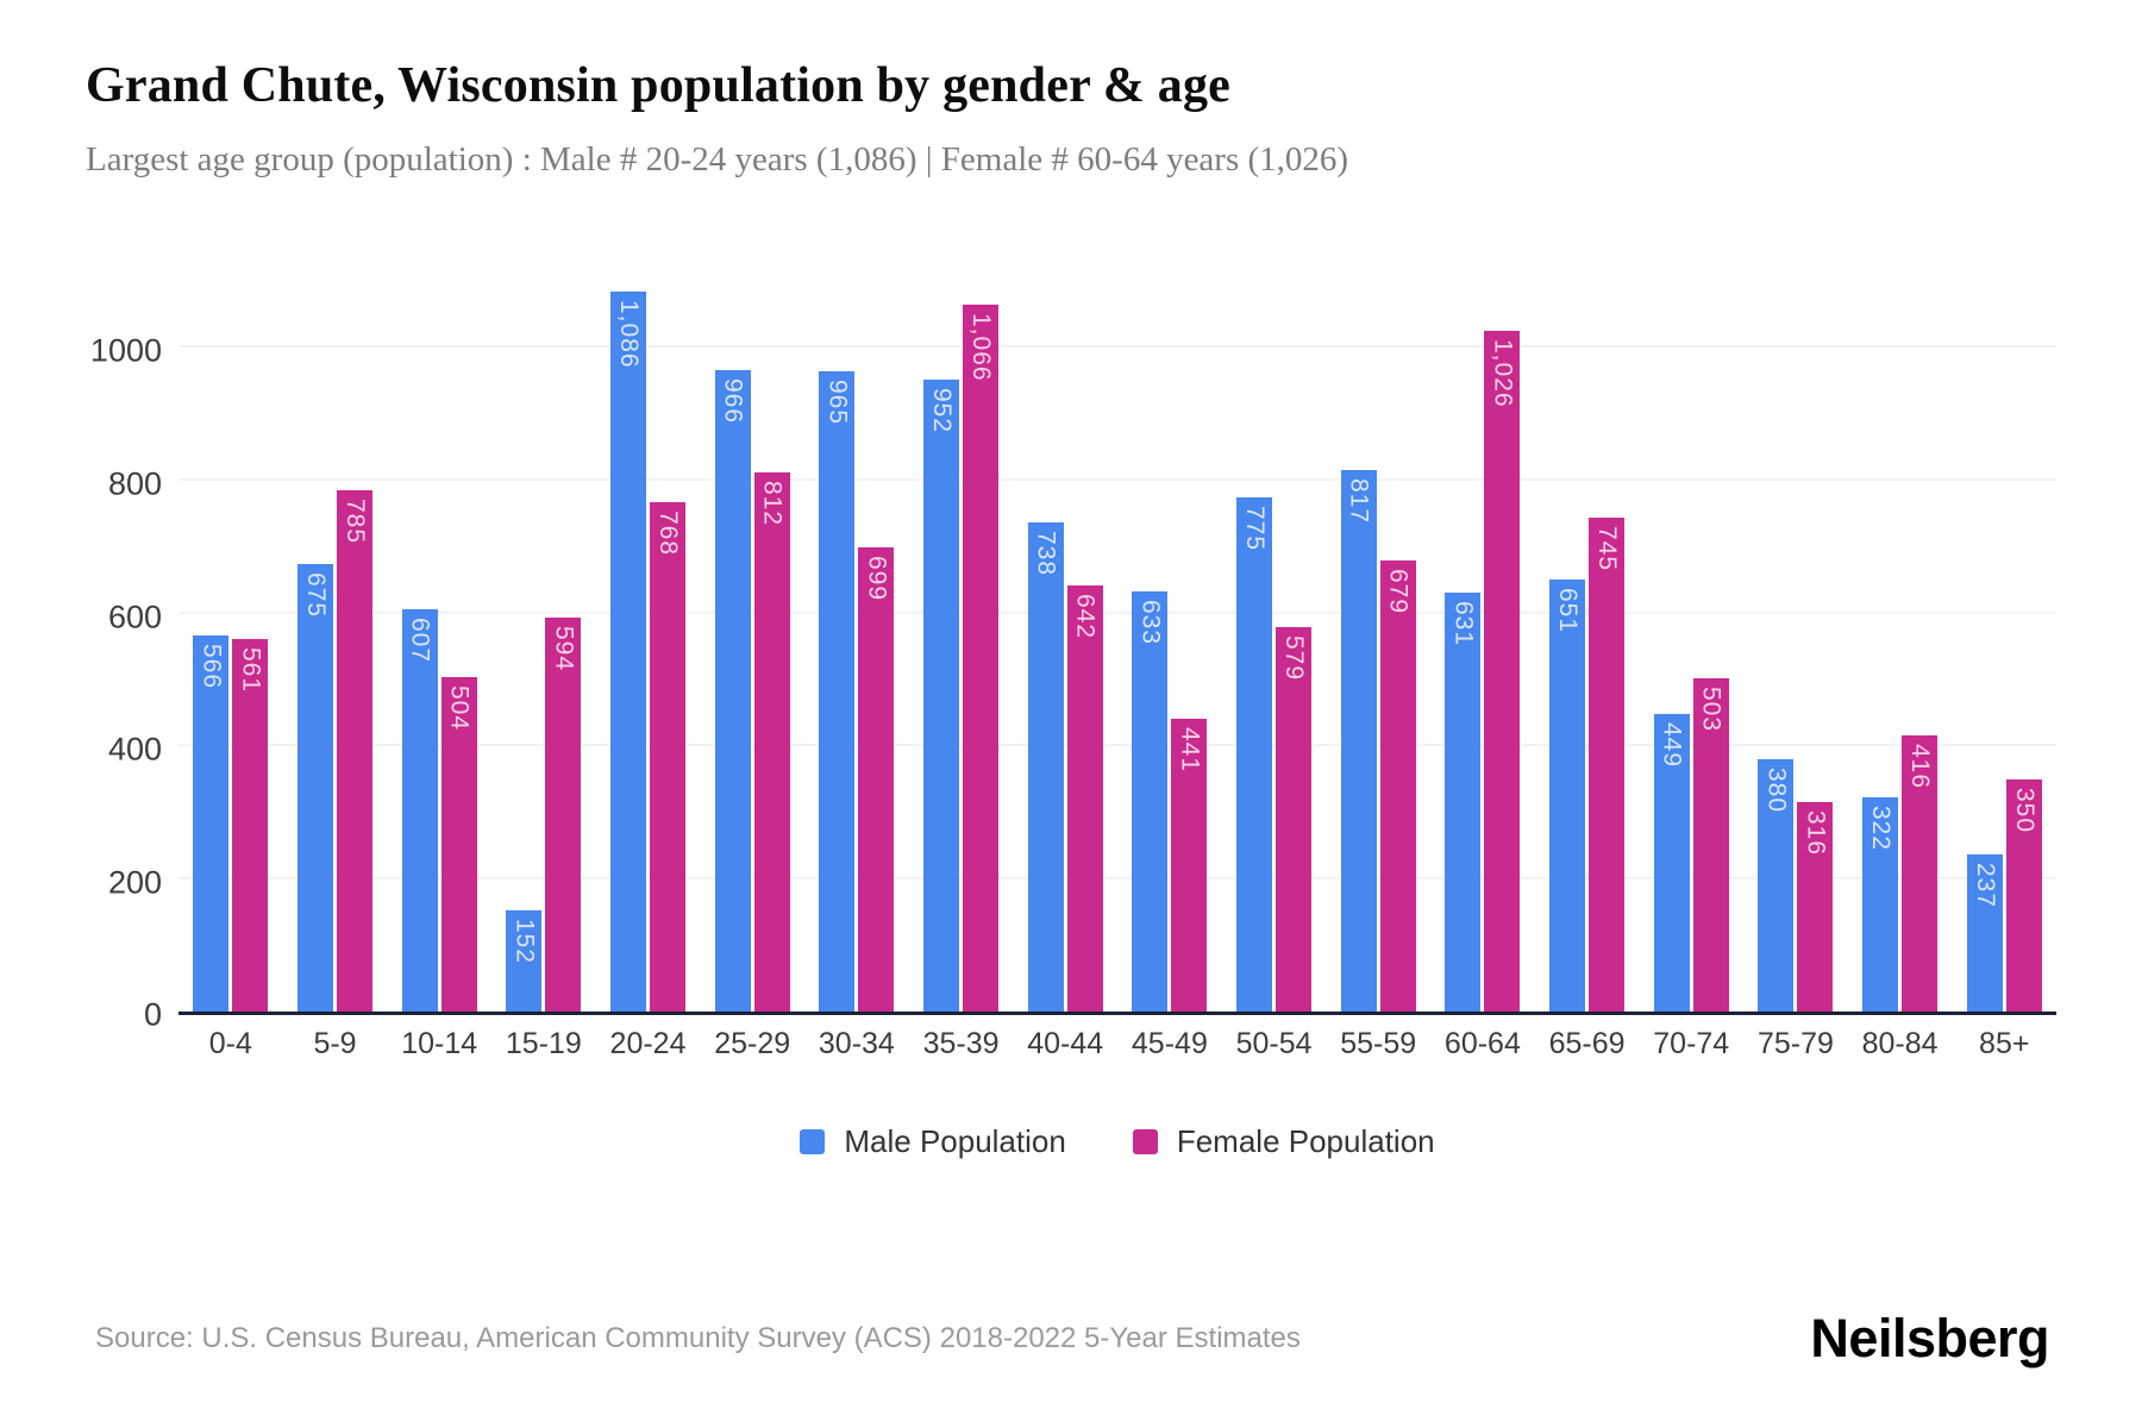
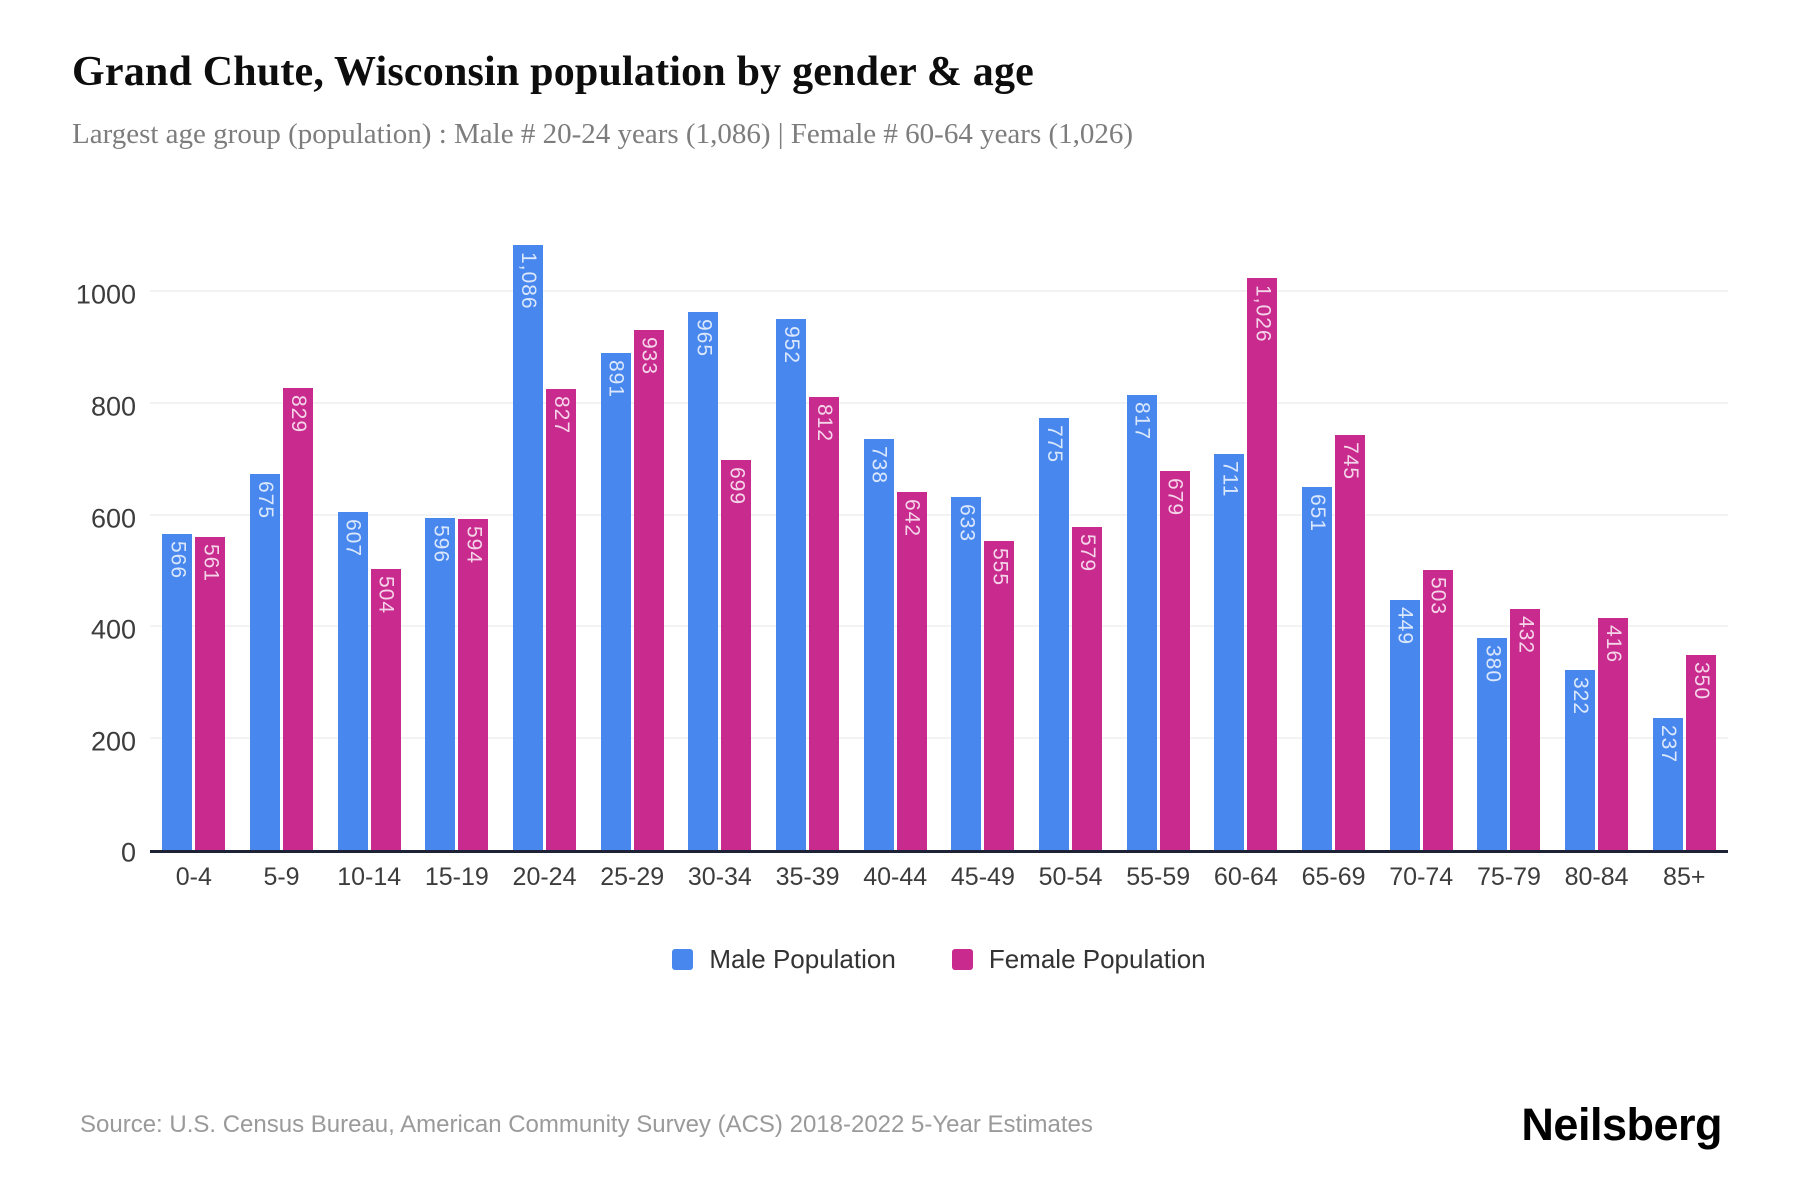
Female Population/5-9: 785 -> 829
Male Population/15-19: 152 -> 596
Female Population/20-24: 768 -> 827
Male Population/25-29: 966 -> 891
Female Population/25-29: 812 -> 933
Female Population/35-39: 1,066 -> 812
Female Population/45-49: 441 -> 555
Male Population/60-64: 631 -> 711
Female Population/75-79: 316 -> 432
